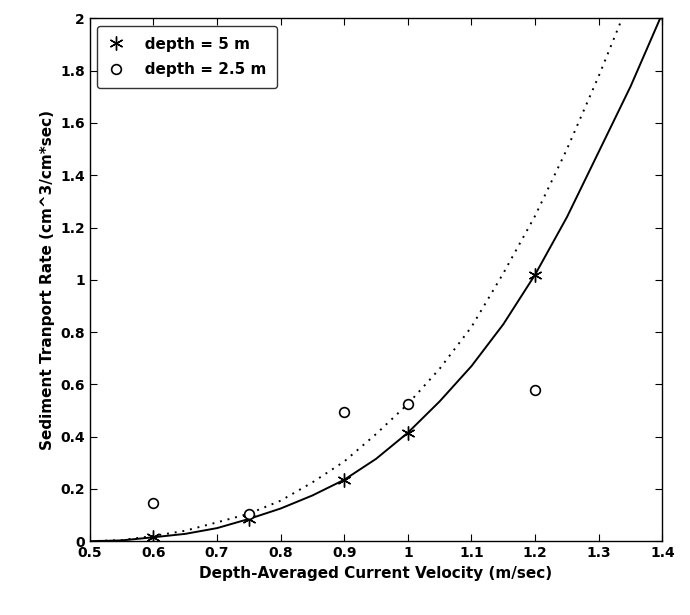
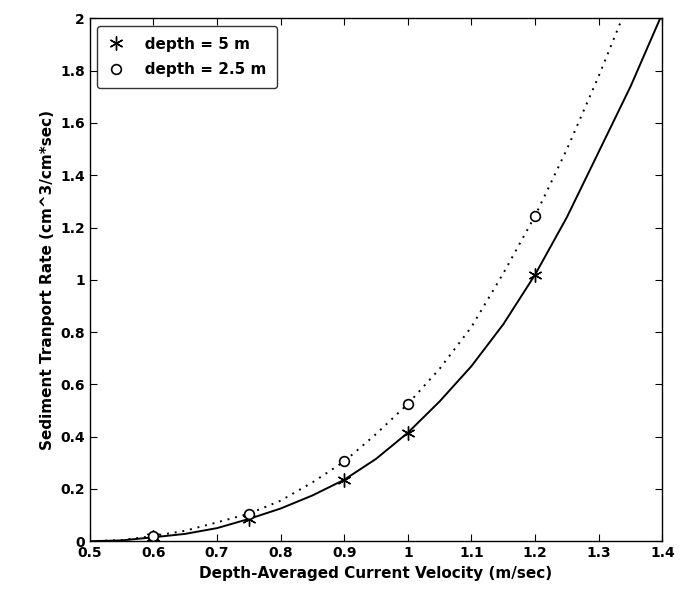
depth = 2.5 m/0.6: 0.145 -> 0.020
depth = 2.5 m/0.9: 0.495 -> 0.305
depth = 2.5 m/1.2: 0.580 -> 1.245
